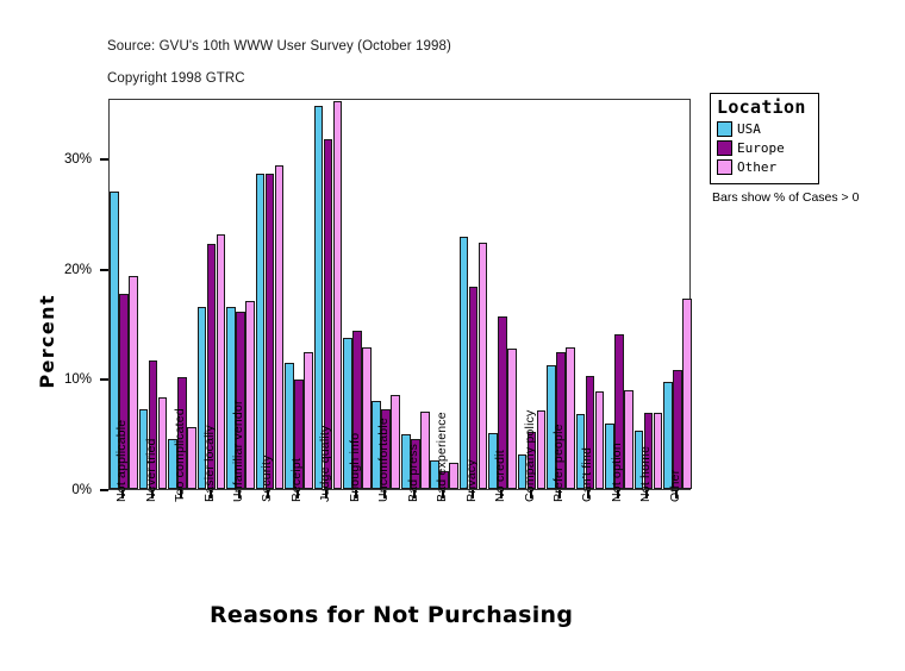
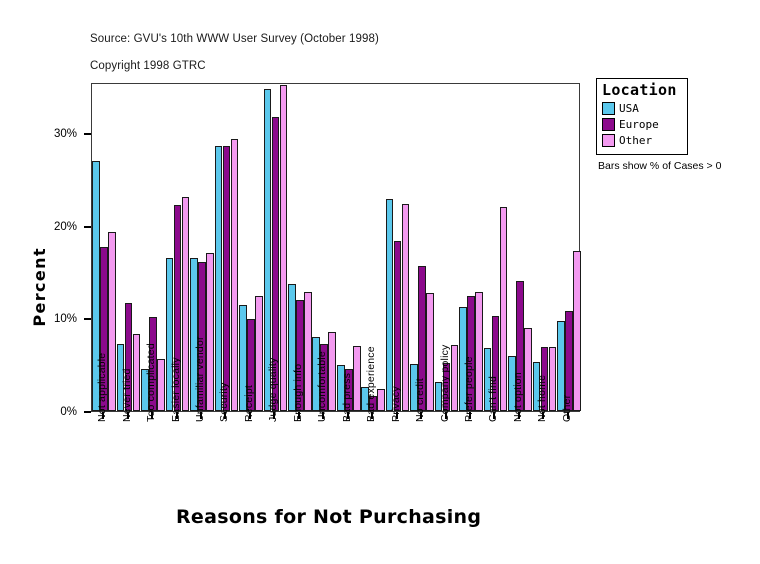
Europe/Enough info: 14% -> 12%
Other/Can't find: 9% -> 22%
